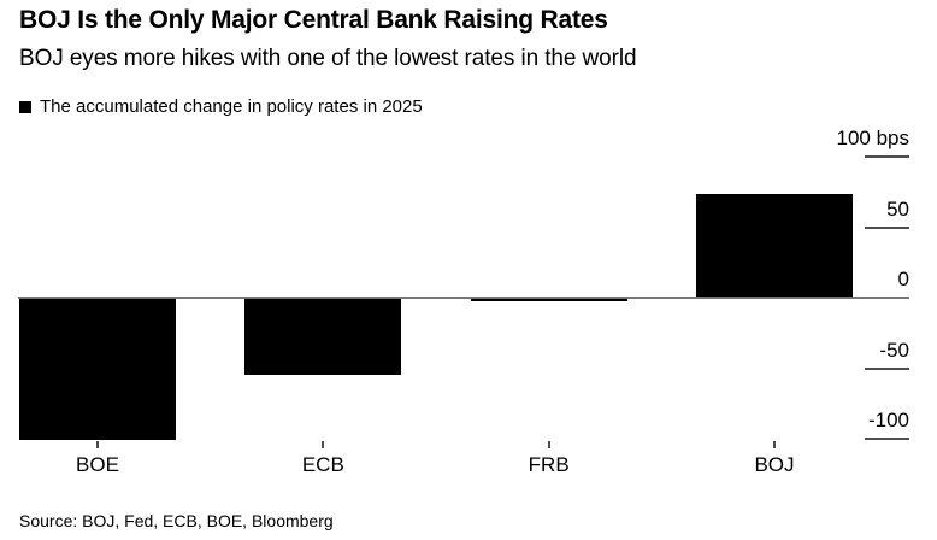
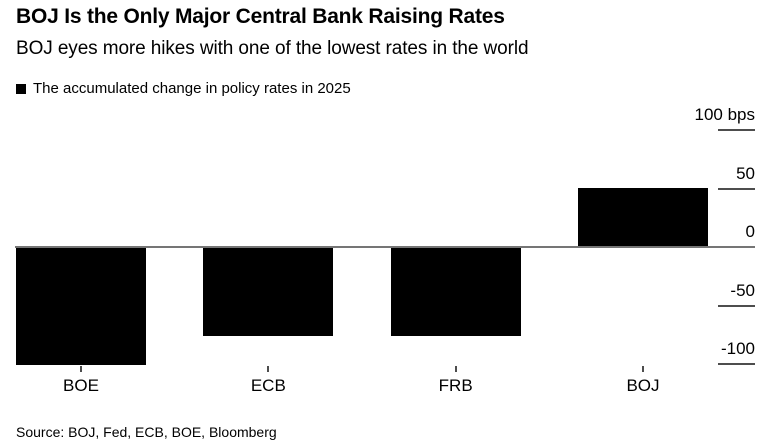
ECB: -54 -> -75
FRB: -2 -> -75
BOJ: 73 -> 50
